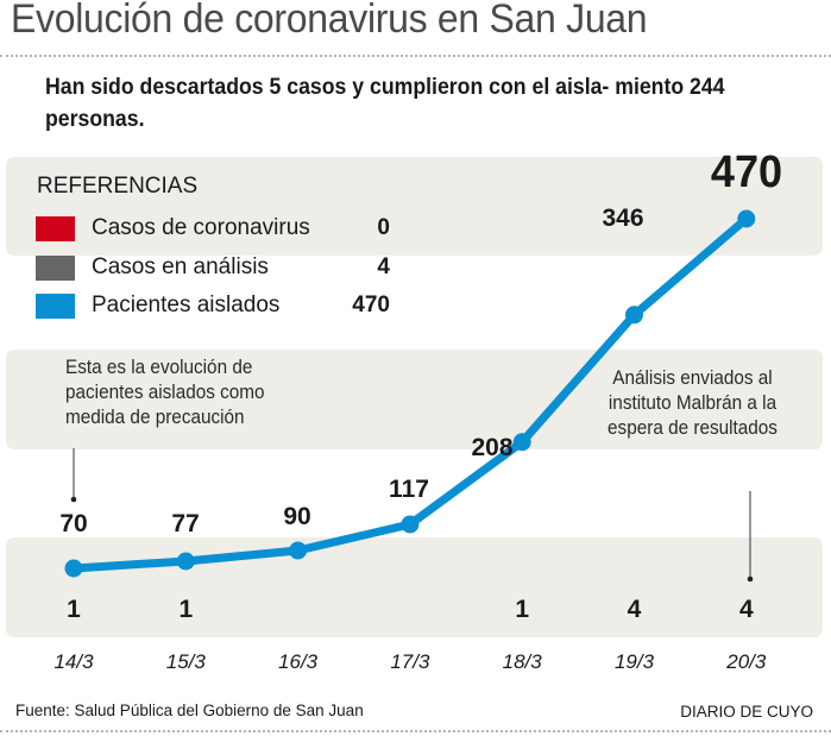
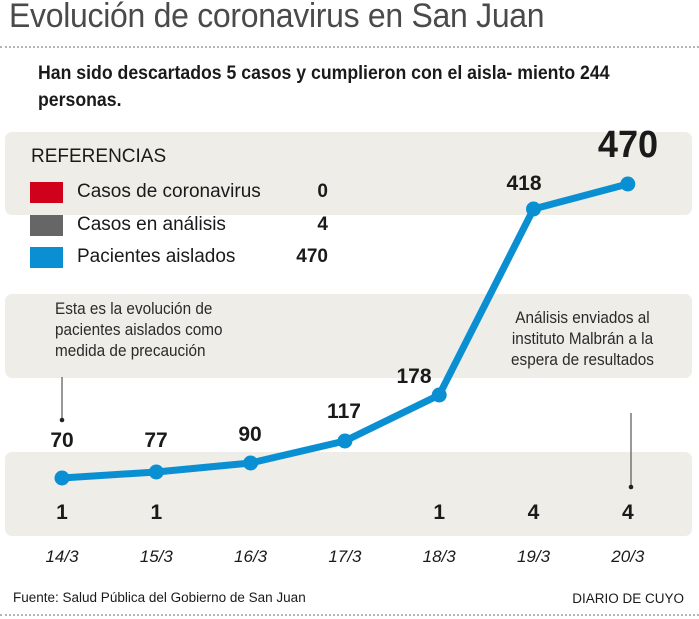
Pacientes aislados/18/3: 208 -> 178
Pacientes aislados/19/3: 346 -> 418
